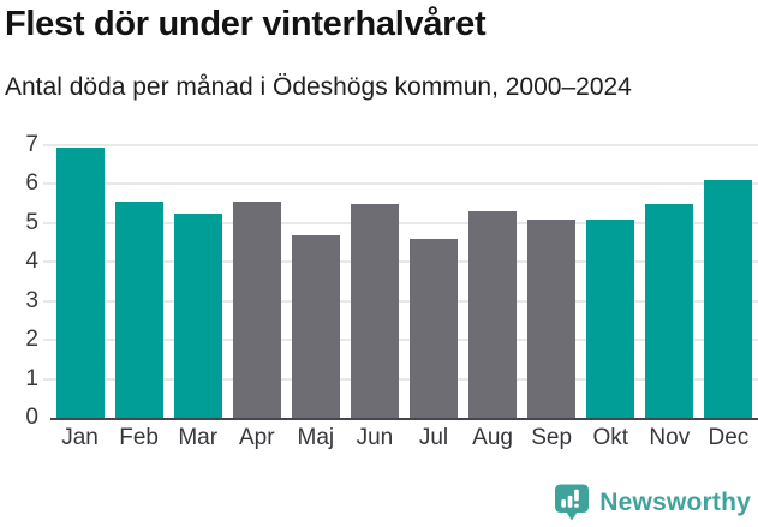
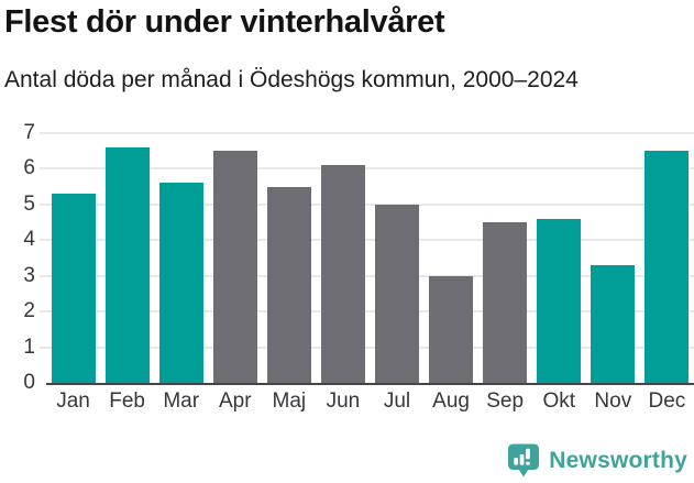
Jan: 7.0 -> 5.3
Feb: 5.5 -> 6.6
Mar: 5.2 -> 5.6
Apr: 5.5 -> 6.5
Maj: 4.7 -> 5.5
Jun: 5.5 -> 6.1
Jul: 4.6 -> 5.0
Aug: 5.3 -> 3.0
Sep: 5.1 -> 4.5
Okt: 5.1 -> 4.6
Nov: 5.5 -> 3.3
Dec: 6.1 -> 6.5
